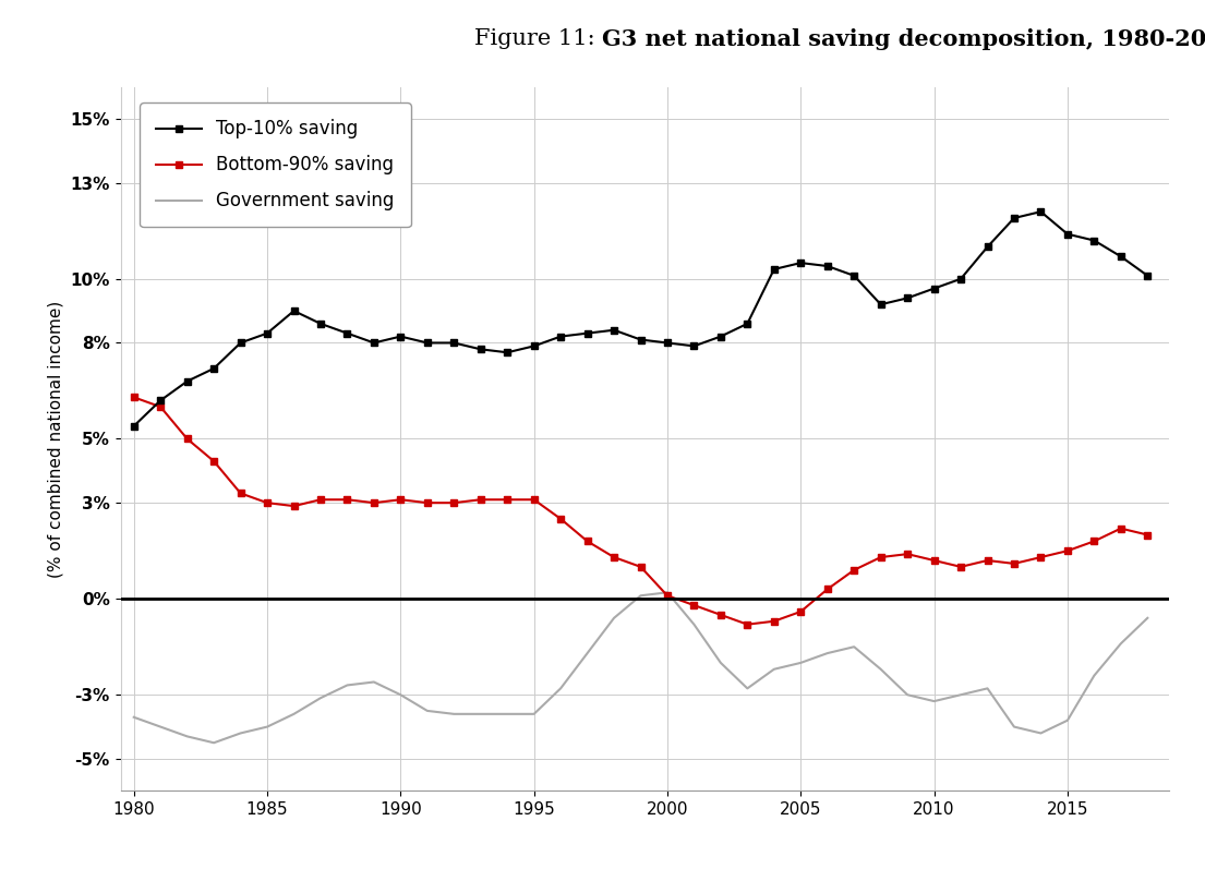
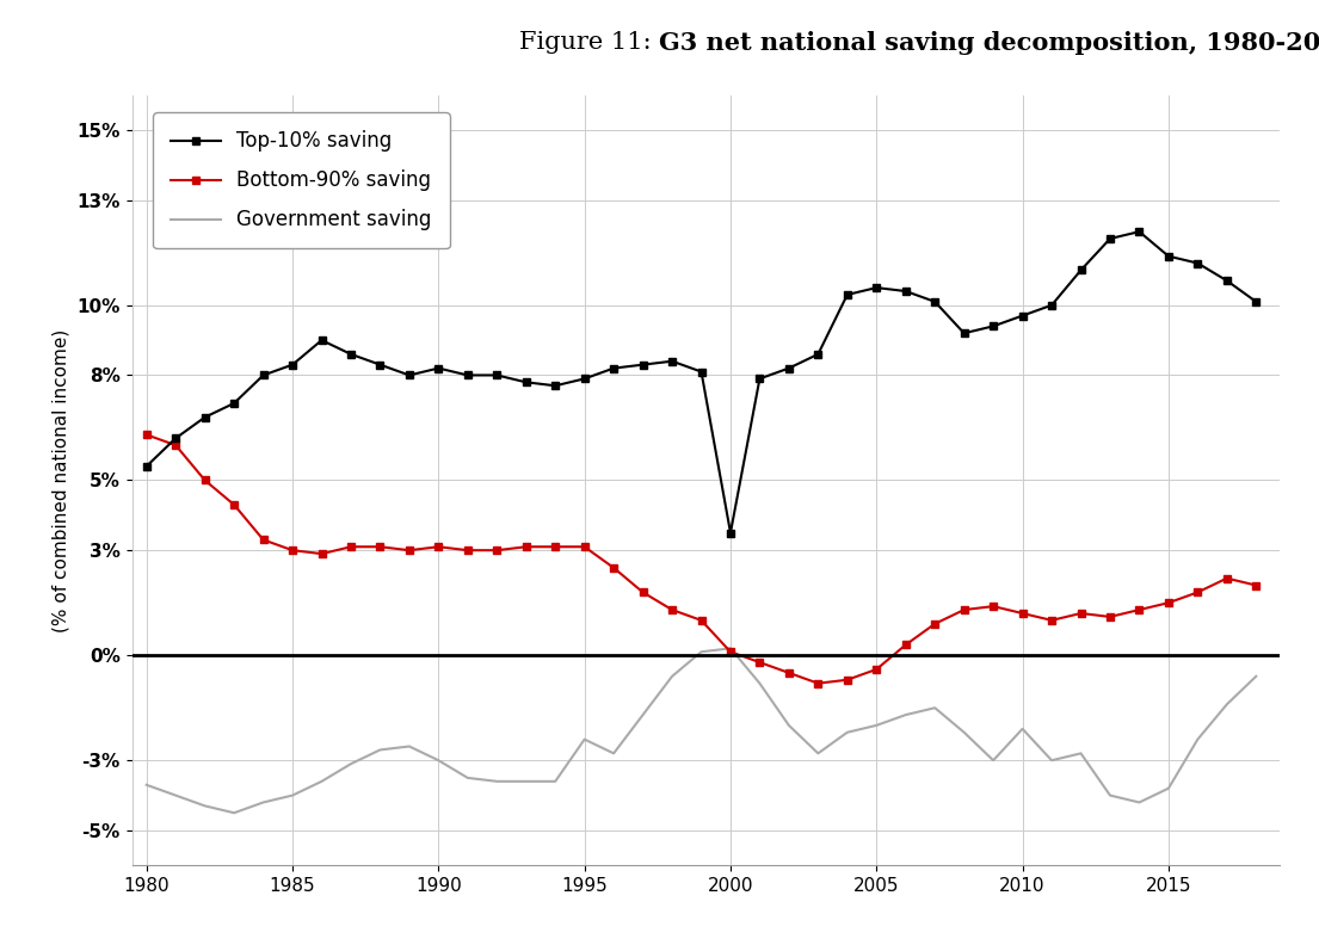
Government saving/1995: -3.6% -> -2.4%
Top-10% saving/2000: 8.0% -> 3.5%
Government saving/2010: -3.2% -> -2.1%
